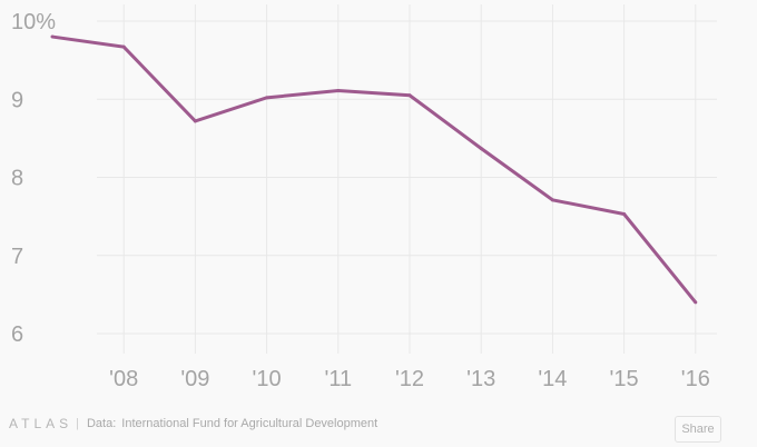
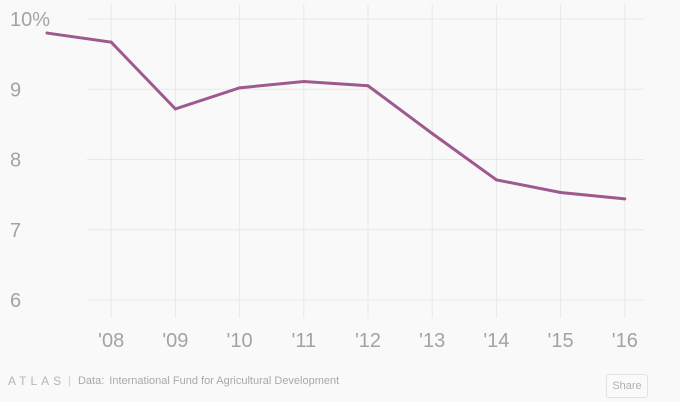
'16: 6.4% -> 7.4%
